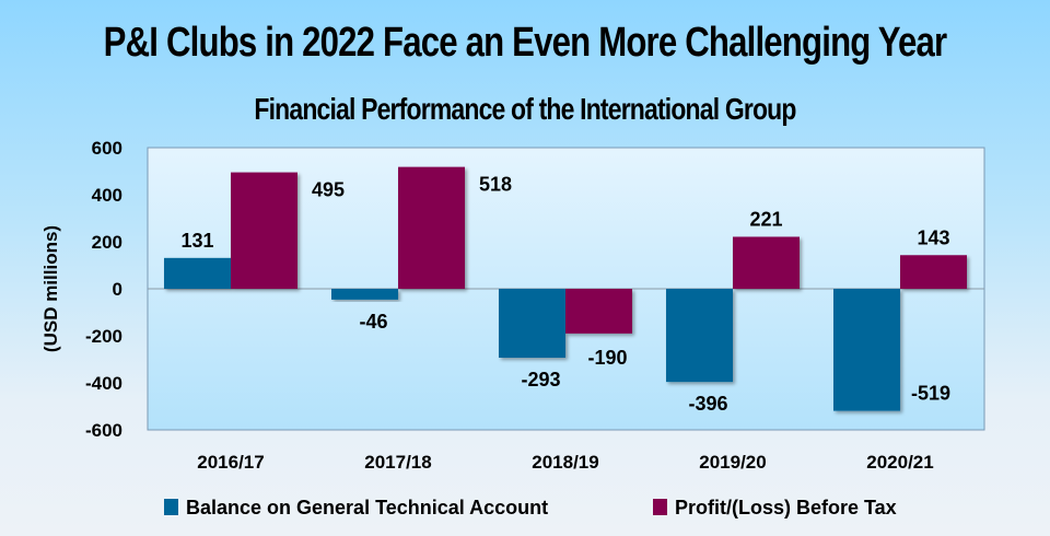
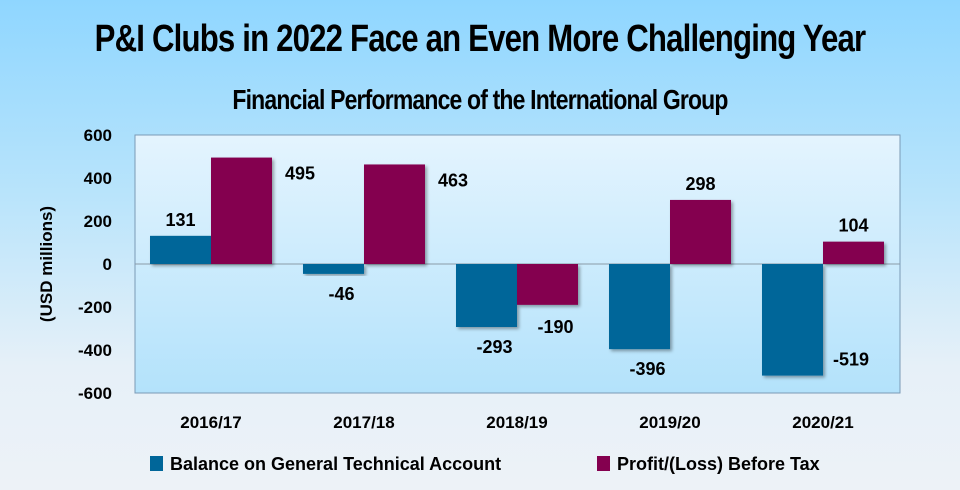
Profit/(Loss) Before Tax/2017/18: 518 -> 463
Profit/(Loss) Before Tax/2019/20: 221 -> 298
Profit/(Loss) Before Tax/2020/21: 143 -> 104
